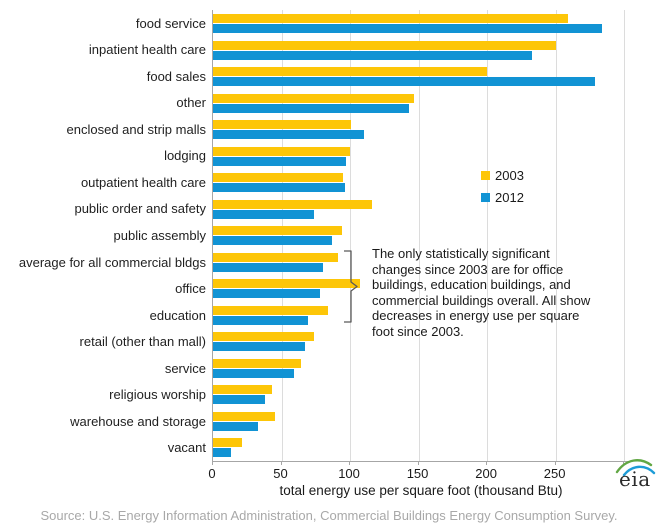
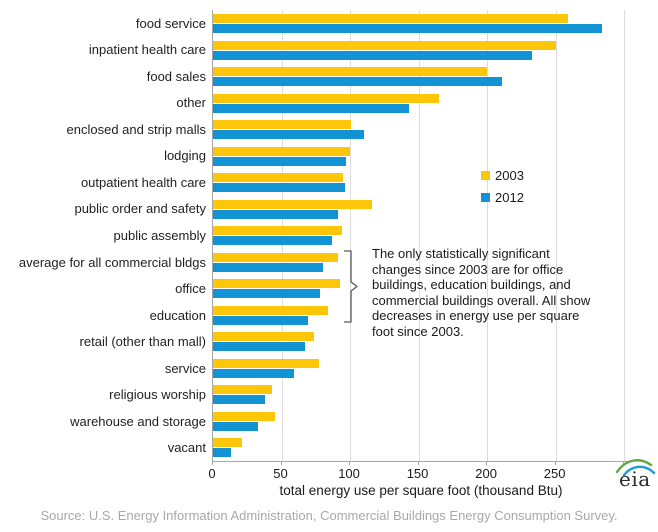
2012/food sales: 279 -> 211
2003/other: 147 -> 165
2012/public order and safety: 74 -> 91
2003/office: 107 -> 93
2003/service: 64 -> 77
